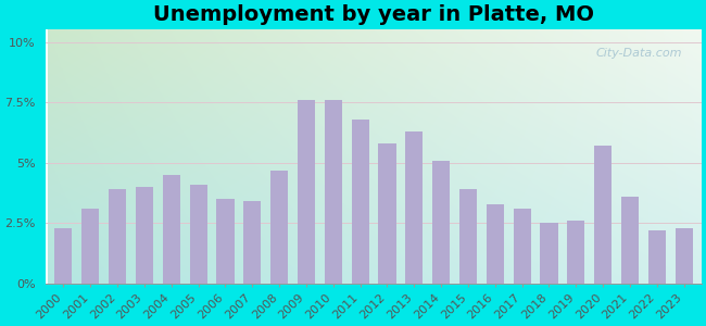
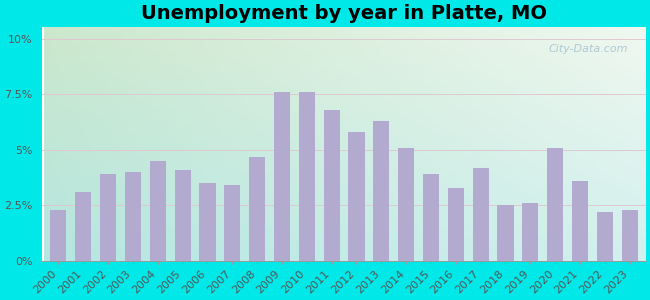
2017: 3.1% -> 4.2%
2020: 5.7% -> 5.1%
